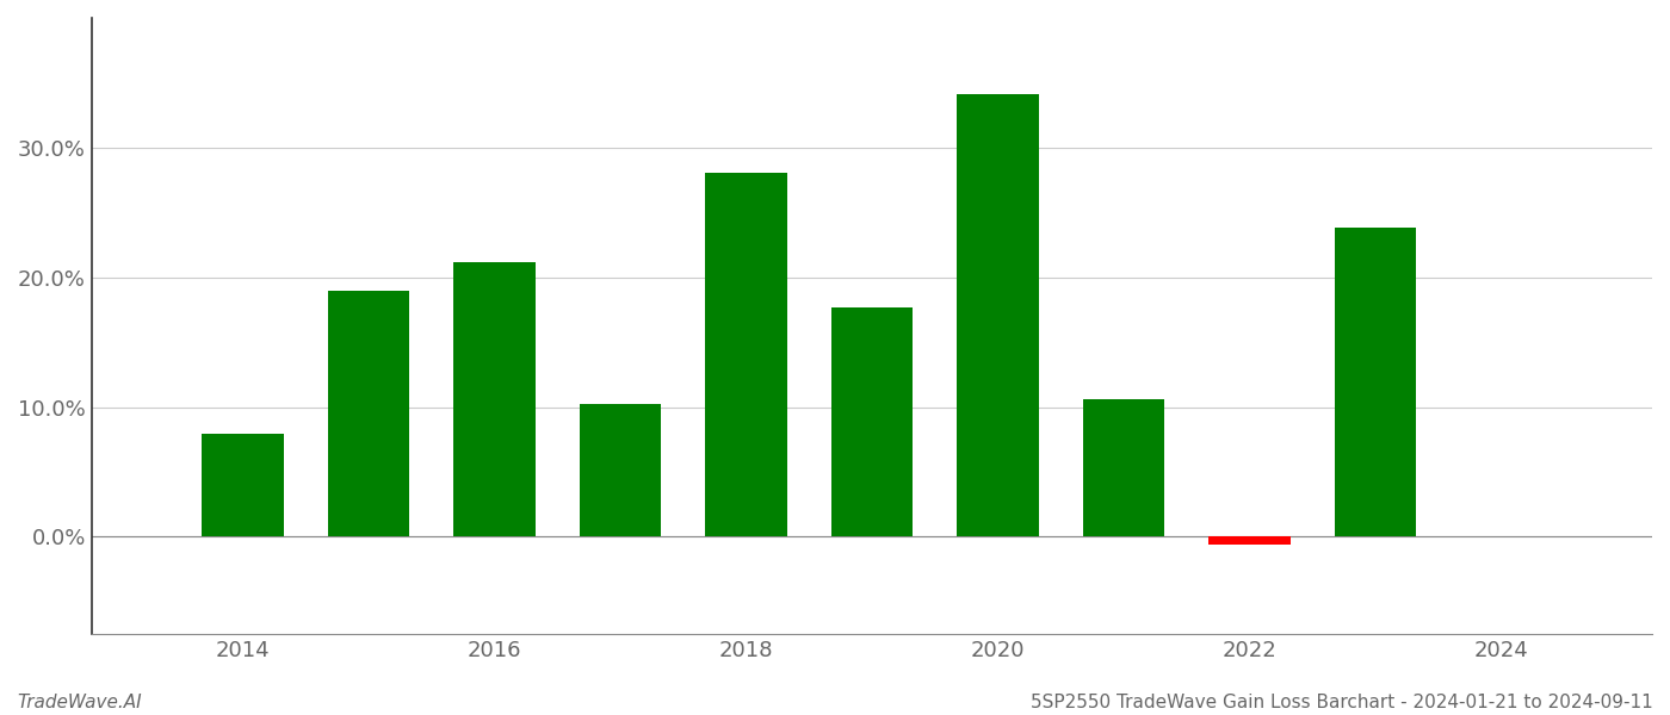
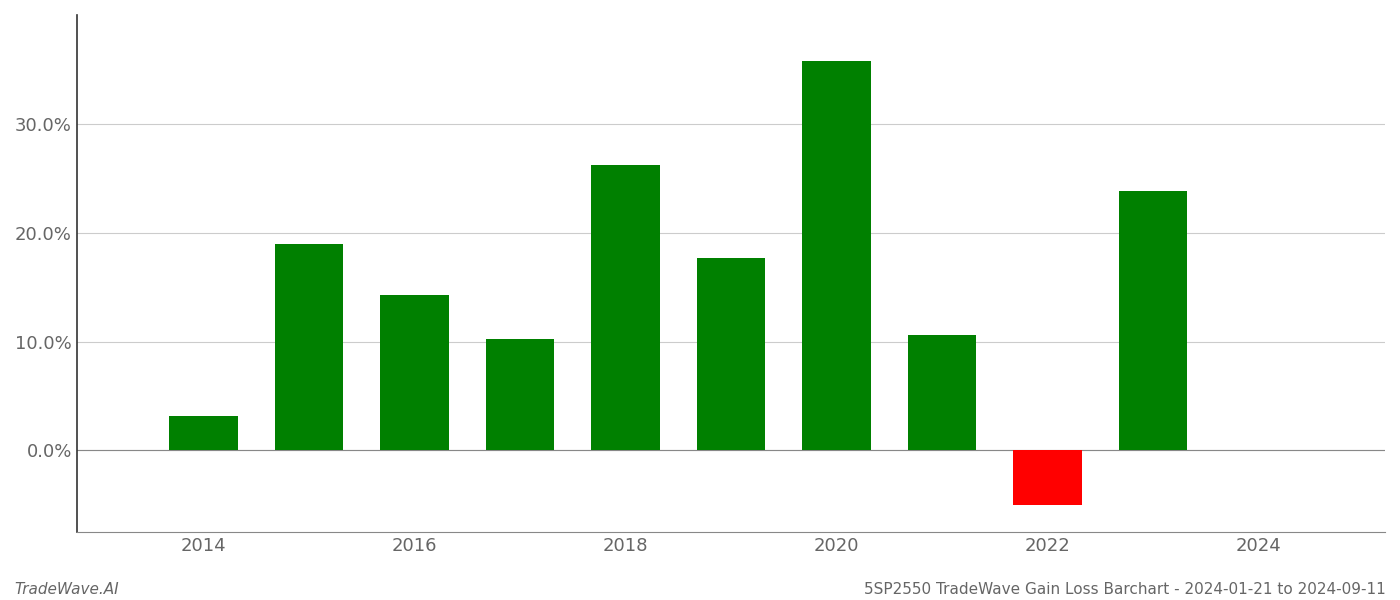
2014: 7.9% -> 3.2%
2016: 21.2% -> 14.3%
2018: 28.1% -> 26.2%
2020: 34.1% -> 35.8%
2022: -0.6% -> -5.0%
